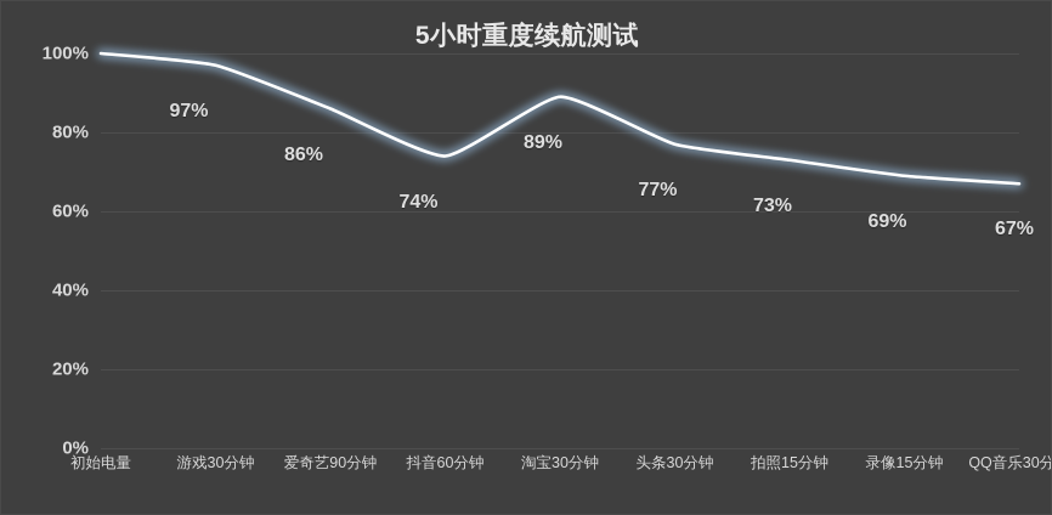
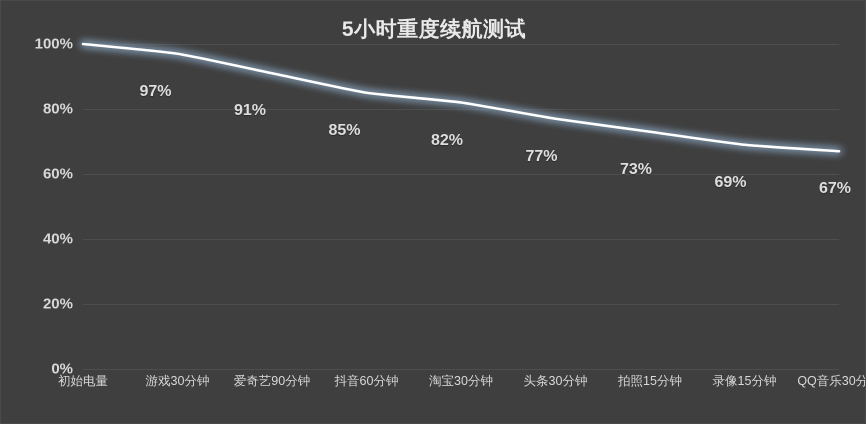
爱奇艺90分钟: 86% -> 91%
抖音60分钟: 74% -> 85%
淘宝30分钟: 89% -> 82%
